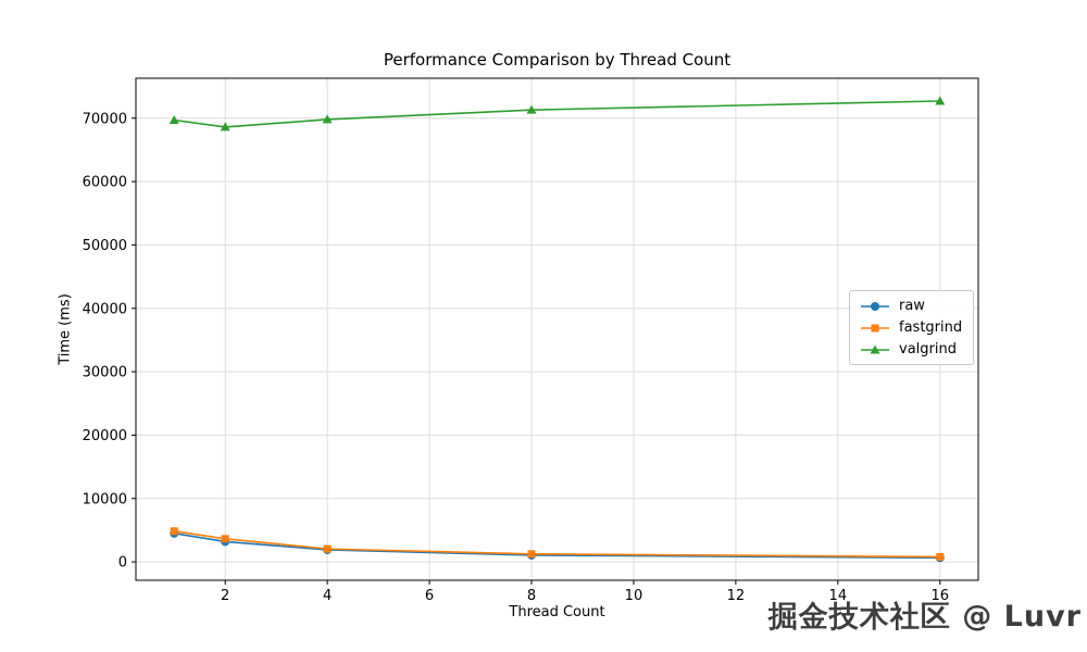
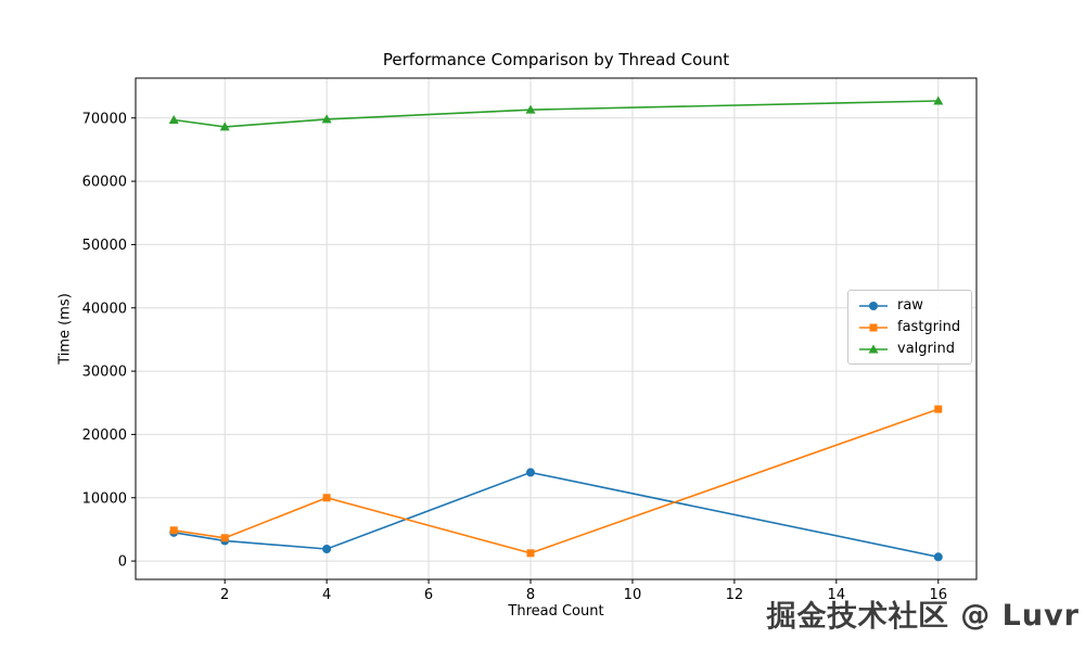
fastgrind/4: 2000 -> 10000
raw/8: 1000 -> 14000
fastgrind/16: 1000 -> 24000
